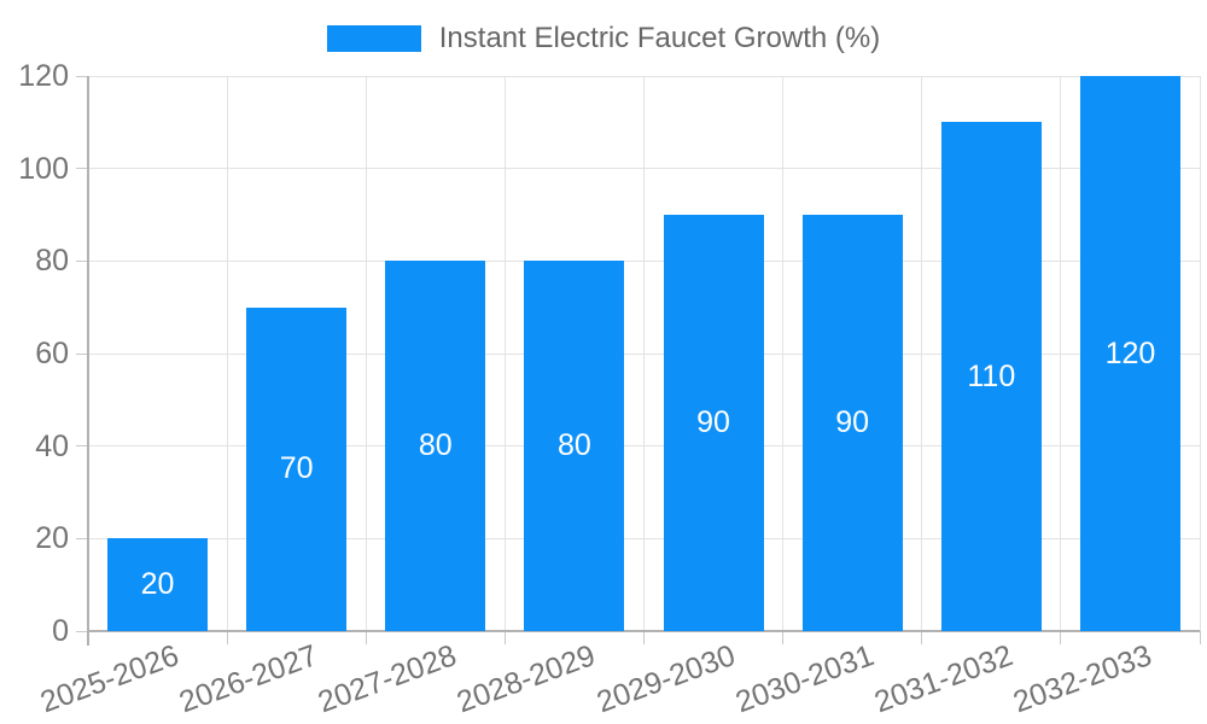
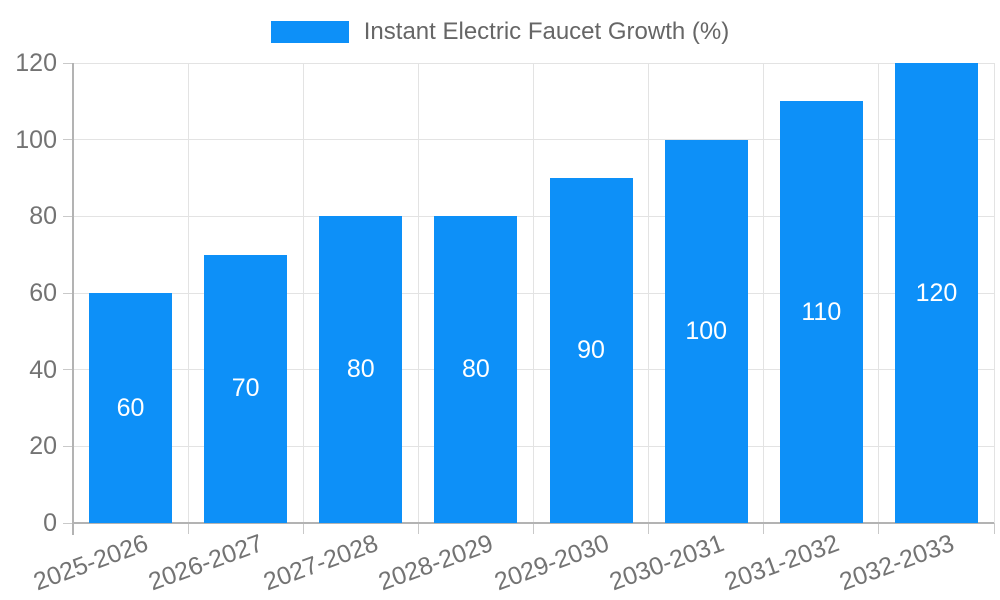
2025-2026: 20 -> 60
2030-2031: 90 -> 100
